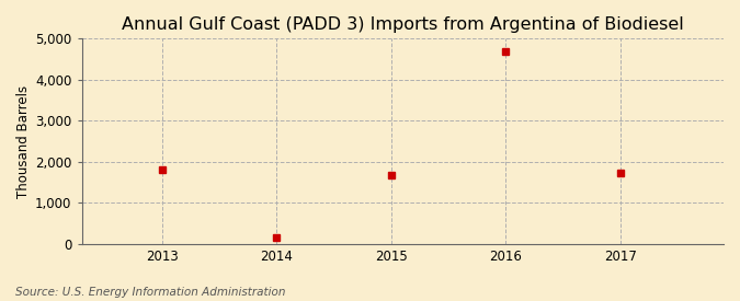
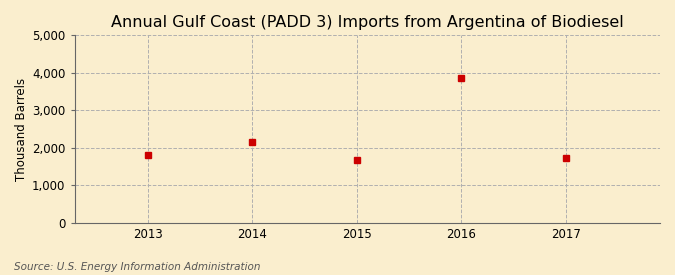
2014: 150 -> 2,150
2016: 4,680 -> 3,850
